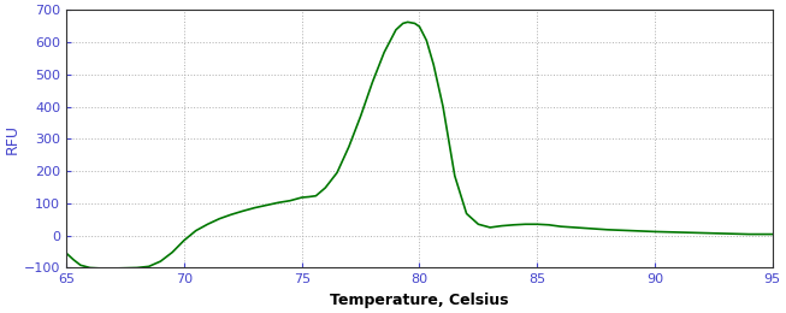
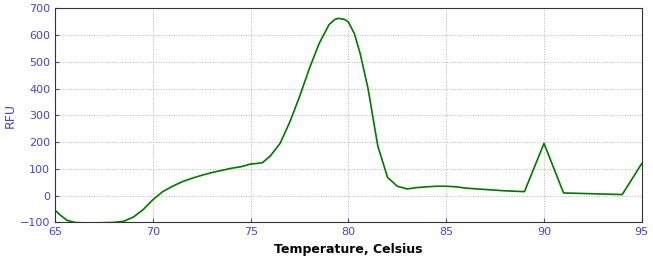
90: 12 -> 195
95: 4 -> 120
